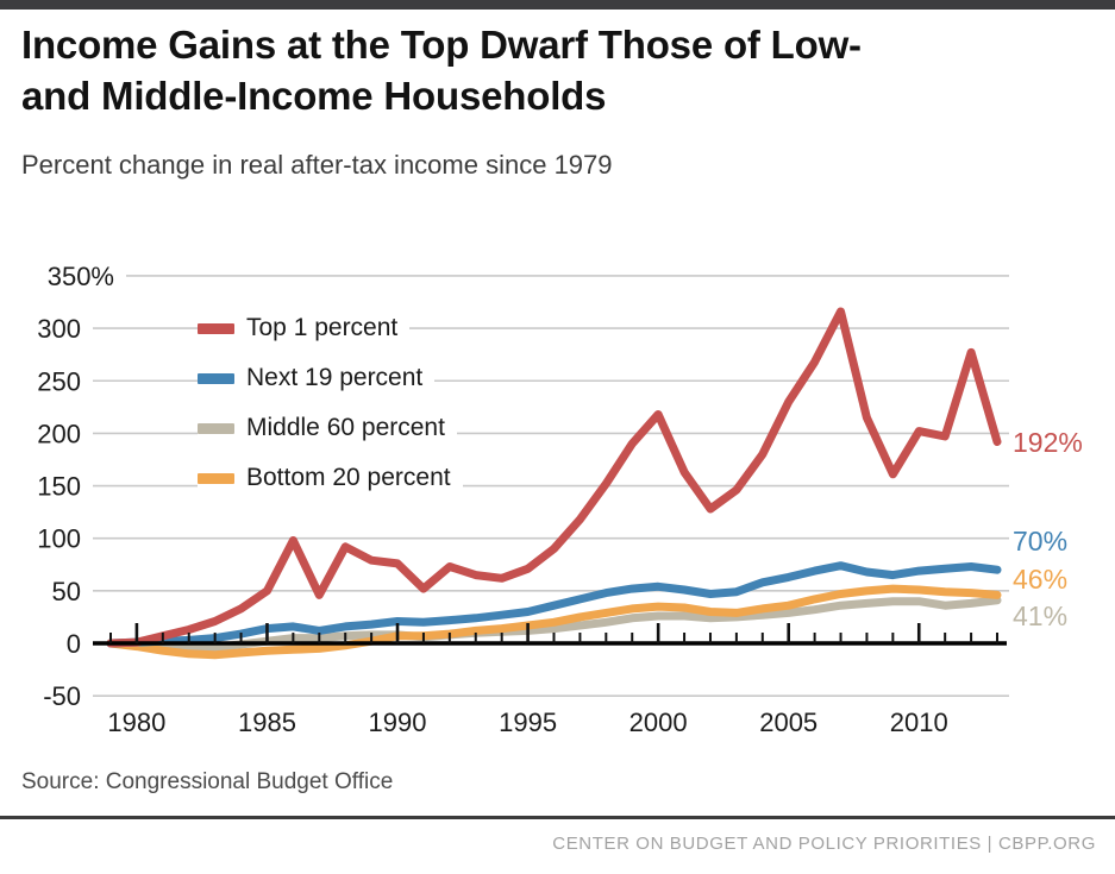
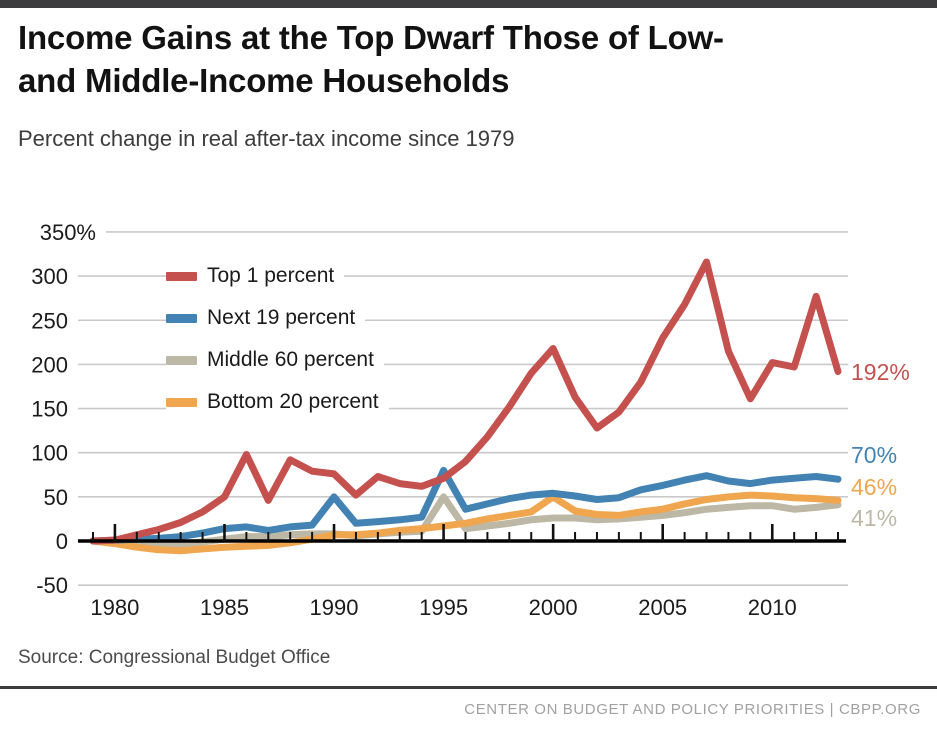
Next 19 percent/1990: 20 -> 50
Next 19 percent/1995: 30 -> 80
Middle 60 percent/1995: 10 -> 50
Bottom 20 percent/2000: 40 -> 50
